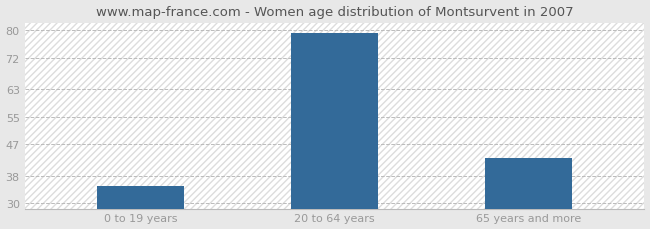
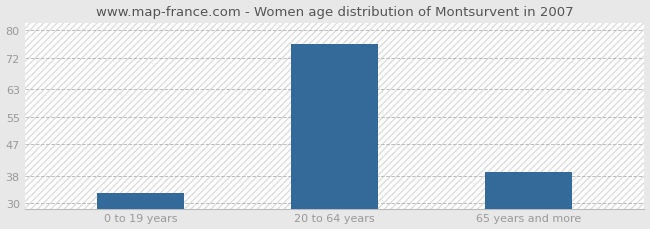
0 to 19 years: 35 -> 33
20 to 64 years: 79 -> 76
65 years and more: 43 -> 39
